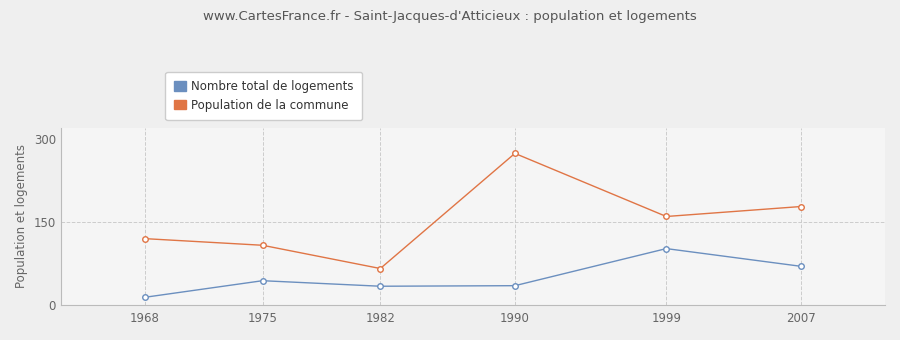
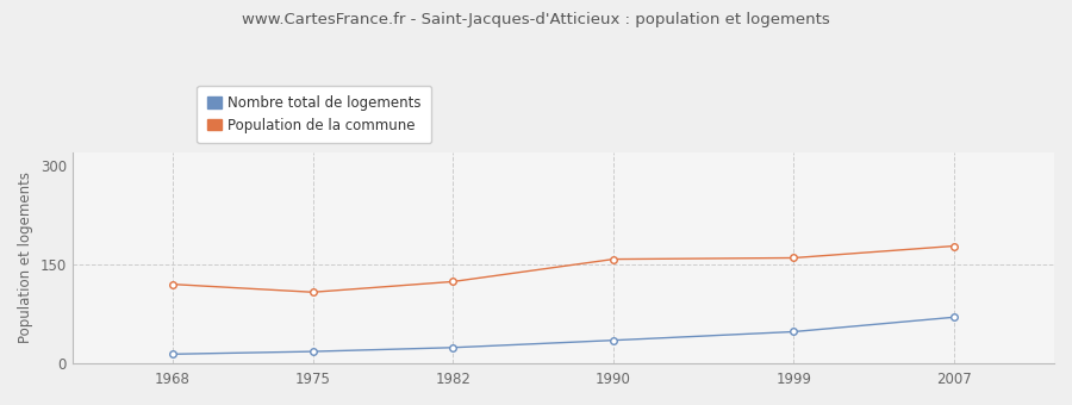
Nombre total de logements/1975: 44 -> 18
Nombre total de logements/1982: 34 -> 24
Population de la commune/1982: 66 -> 124
Population de la commune/1990: 274 -> 158
Nombre total de logements/1999: 102 -> 48
